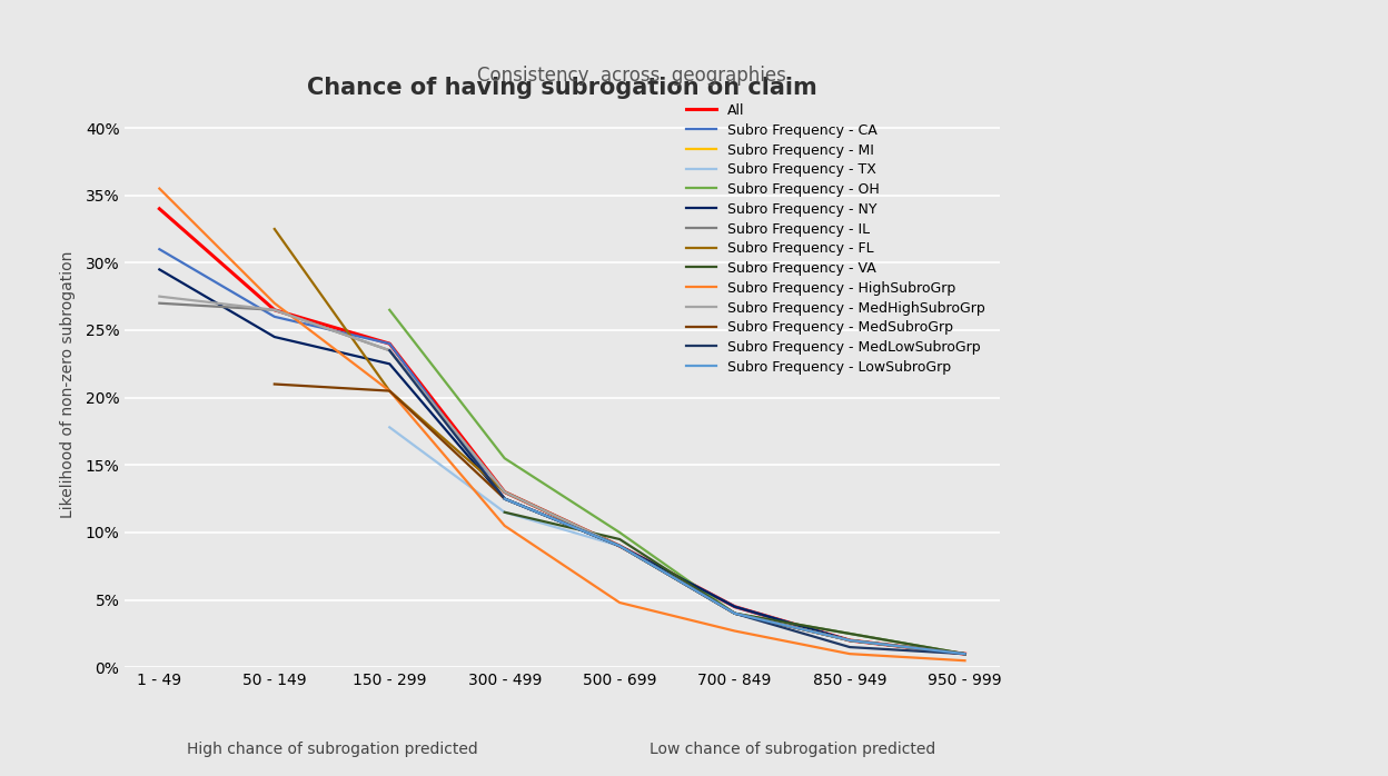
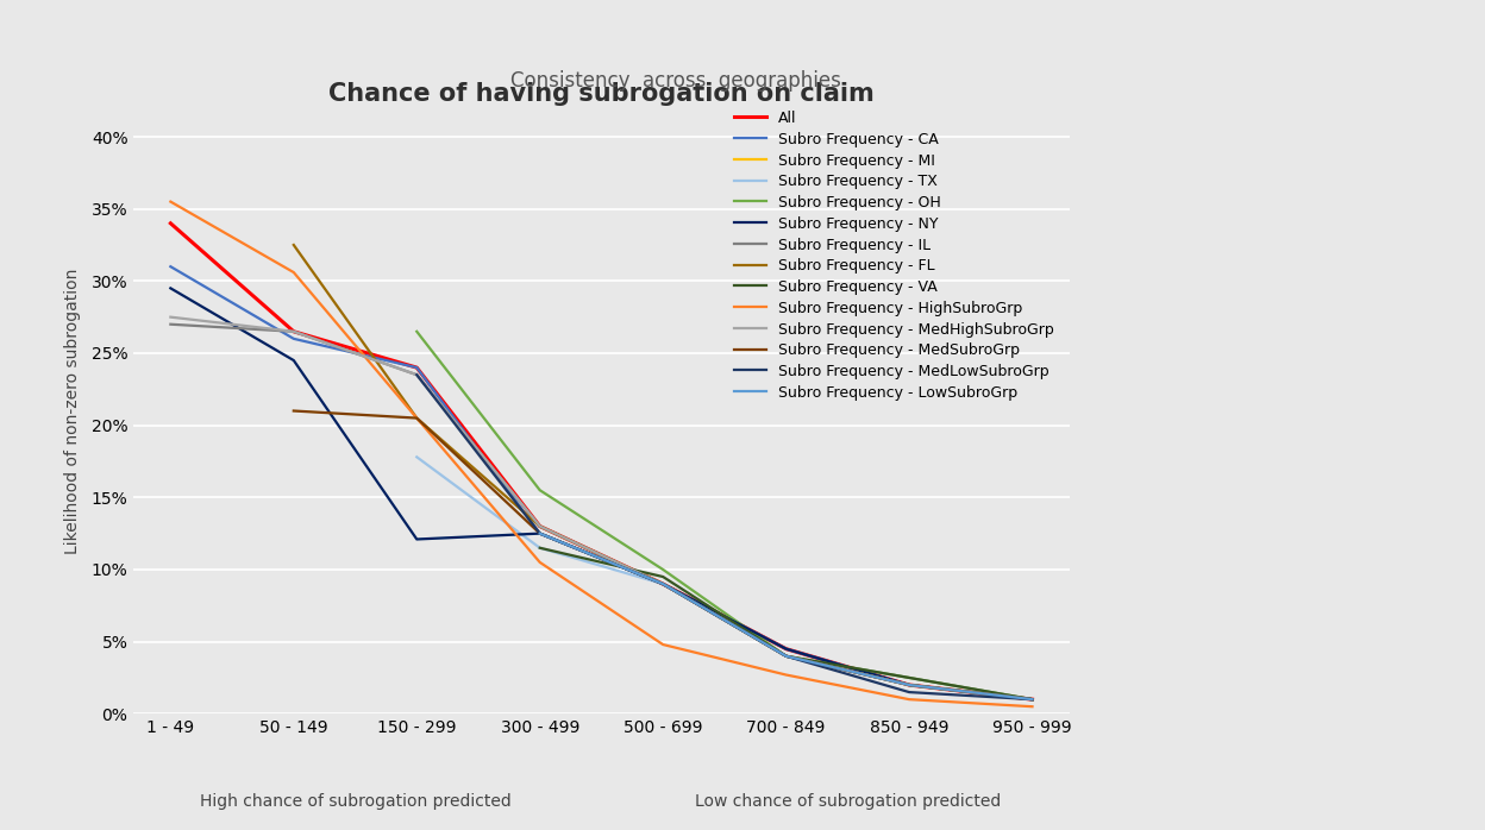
Subro Frequency - HighSubroGrp/50 - 149: 27.0% -> 30.6%
Subro Frequency - NY/150 - 299: 22.5% -> 12.1%
